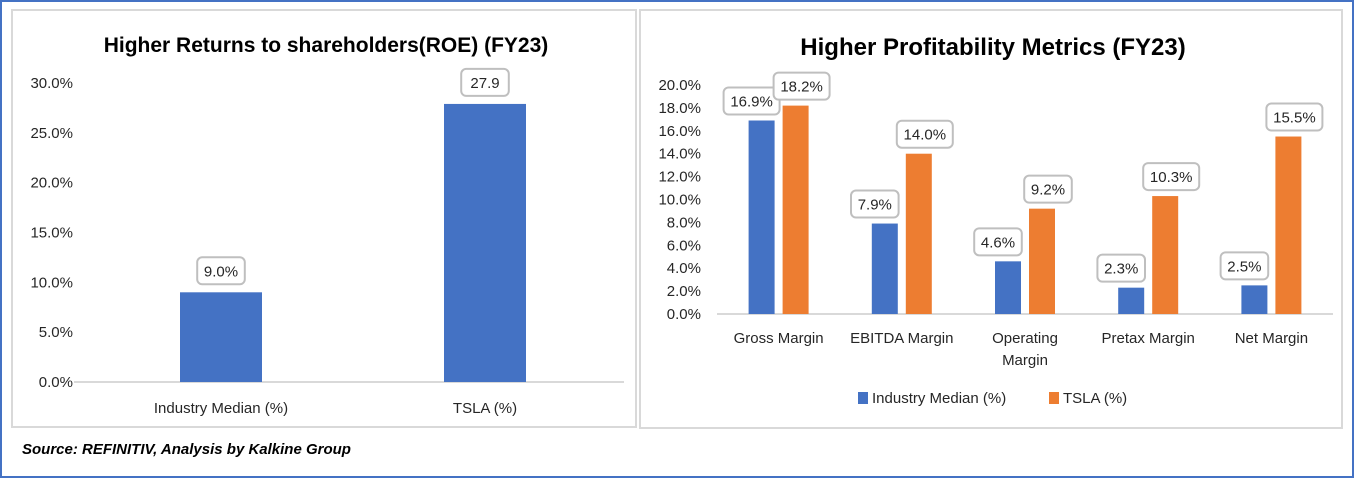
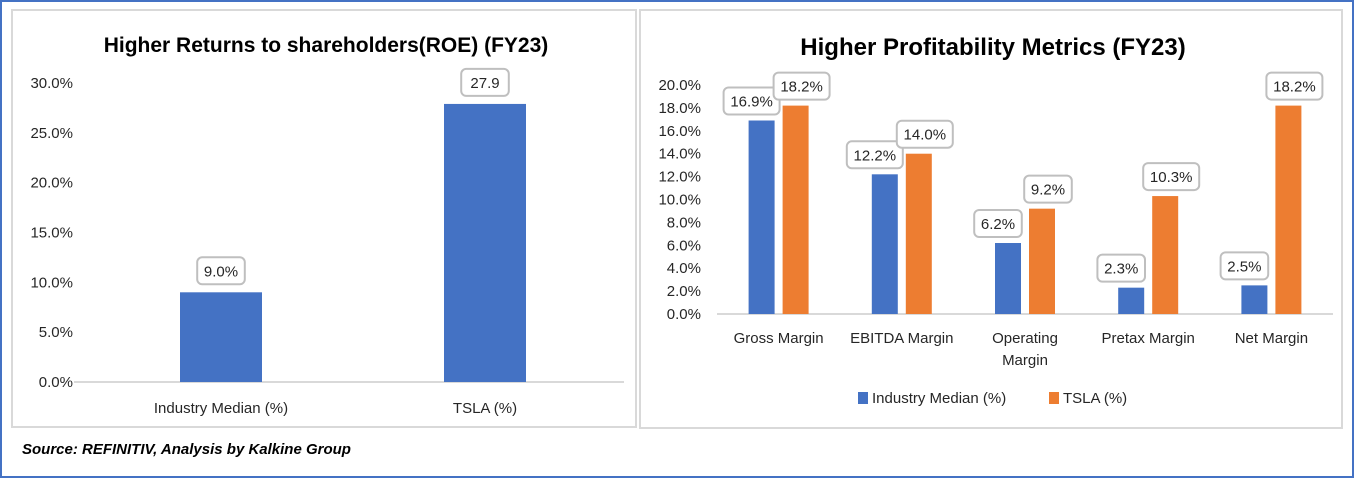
Higher Profitability Metrics (FY23)/Industry Median (%)/EBITDA Margin: 7.9% -> 12.2%
Higher Profitability Metrics (FY23)/Industry Median (%)/Operating Margin: 4.6% -> 6.2%
Higher Profitability Metrics (FY23)/TSLA (%)/Net Margin: 15.5% -> 18.2%
